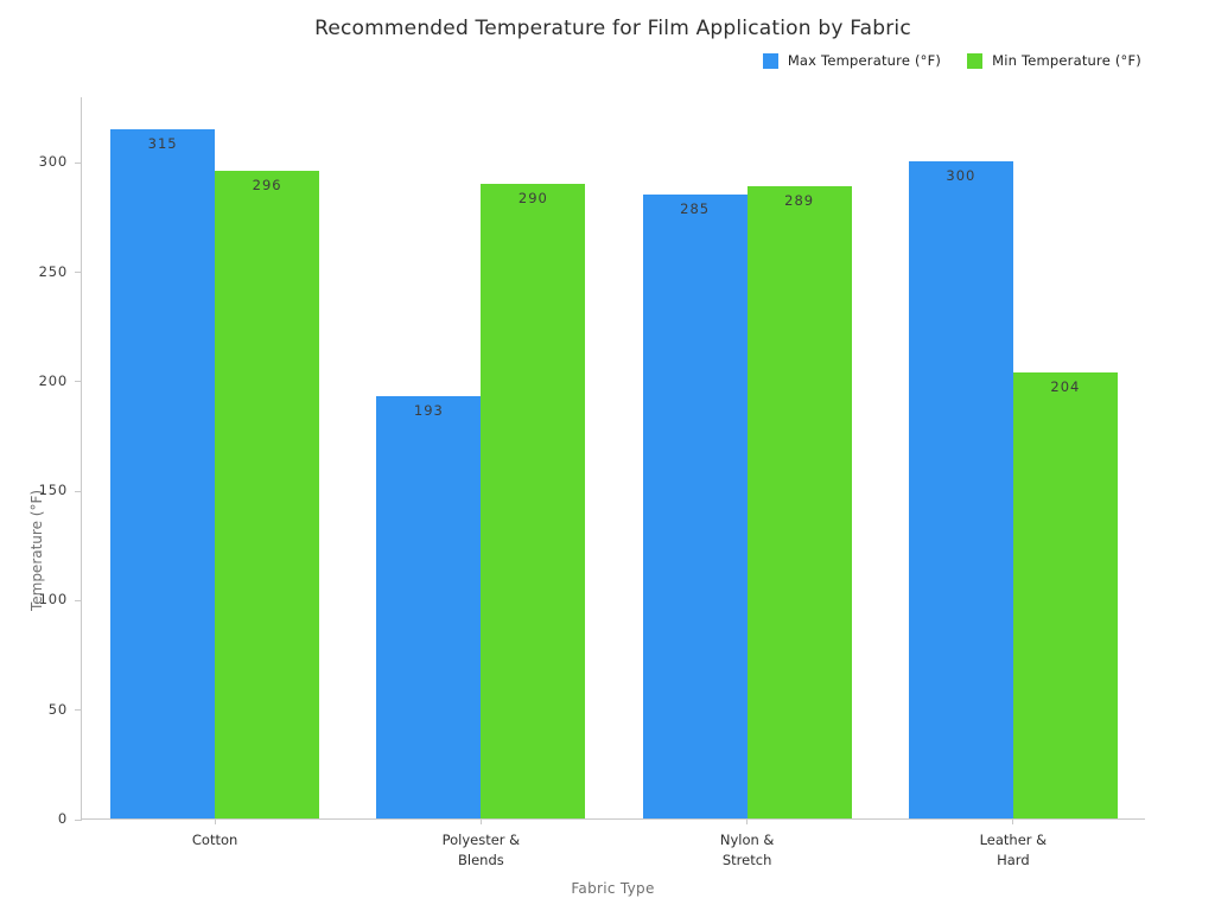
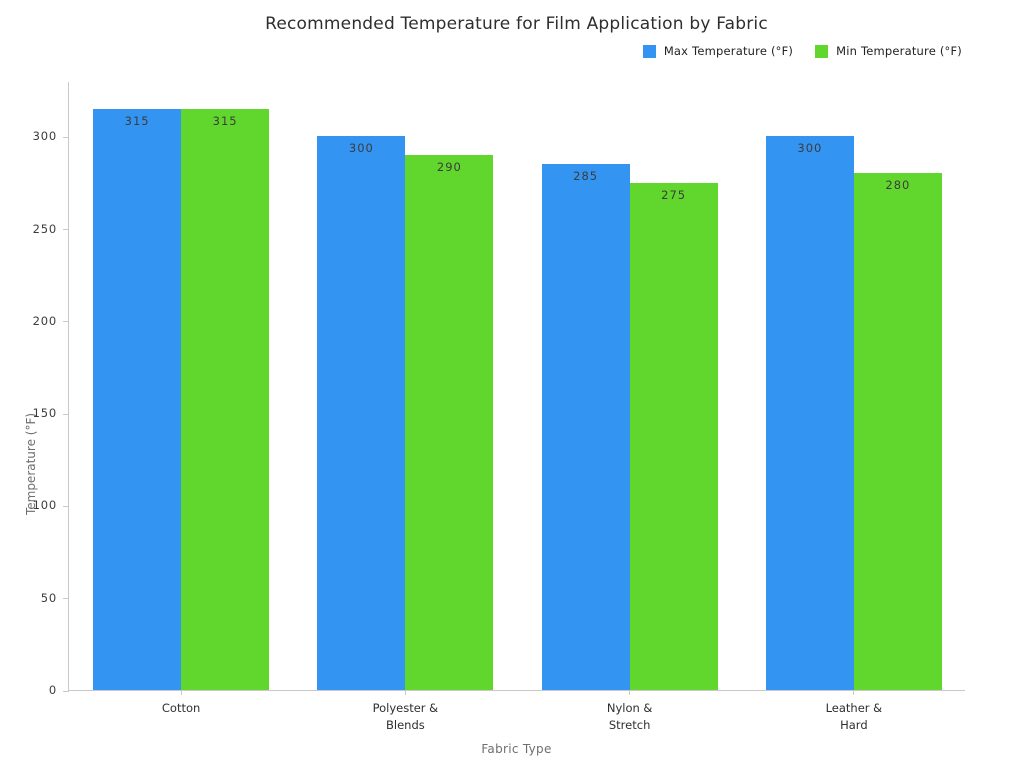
Min Temperature (°F)/Cotton: 296 -> 315
Max Temperature (°F)/Polyester & Blends: 193 -> 300
Min Temperature (°F)/Nylon & Stretch: 289 -> 275
Min Temperature (°F)/Leather & Hard: 204 -> 280
